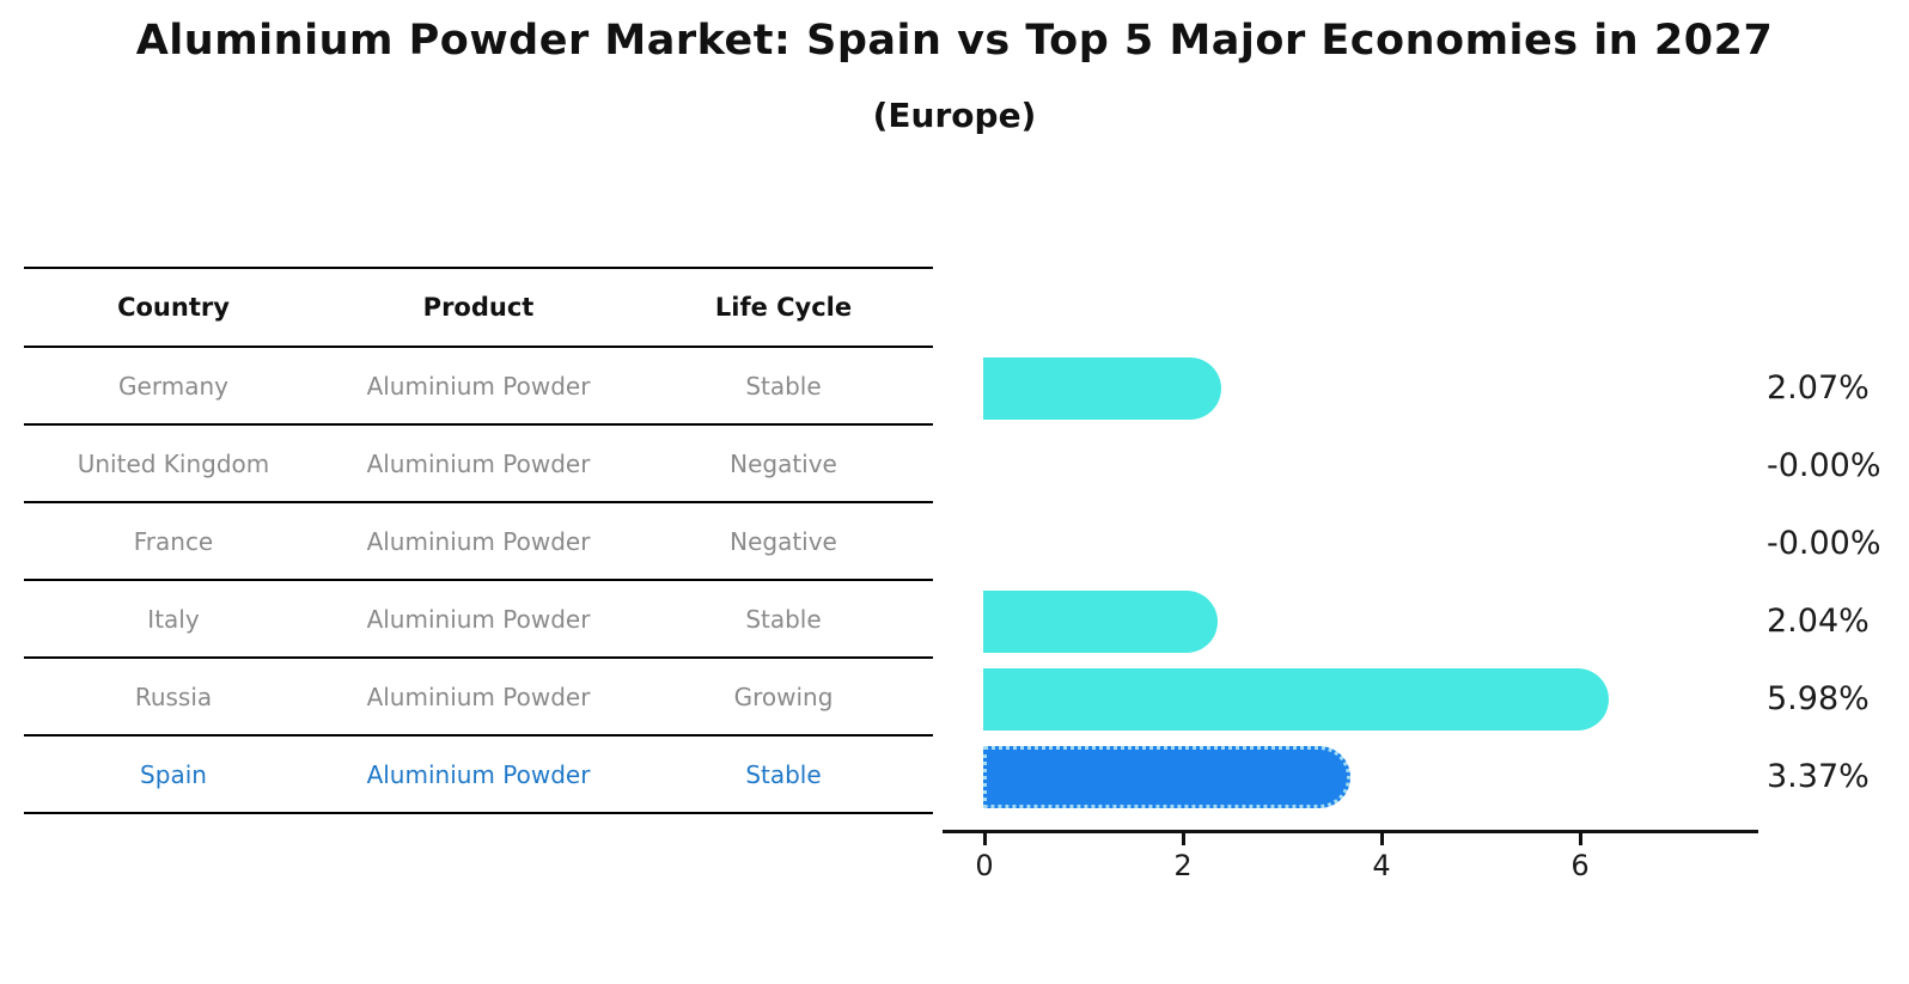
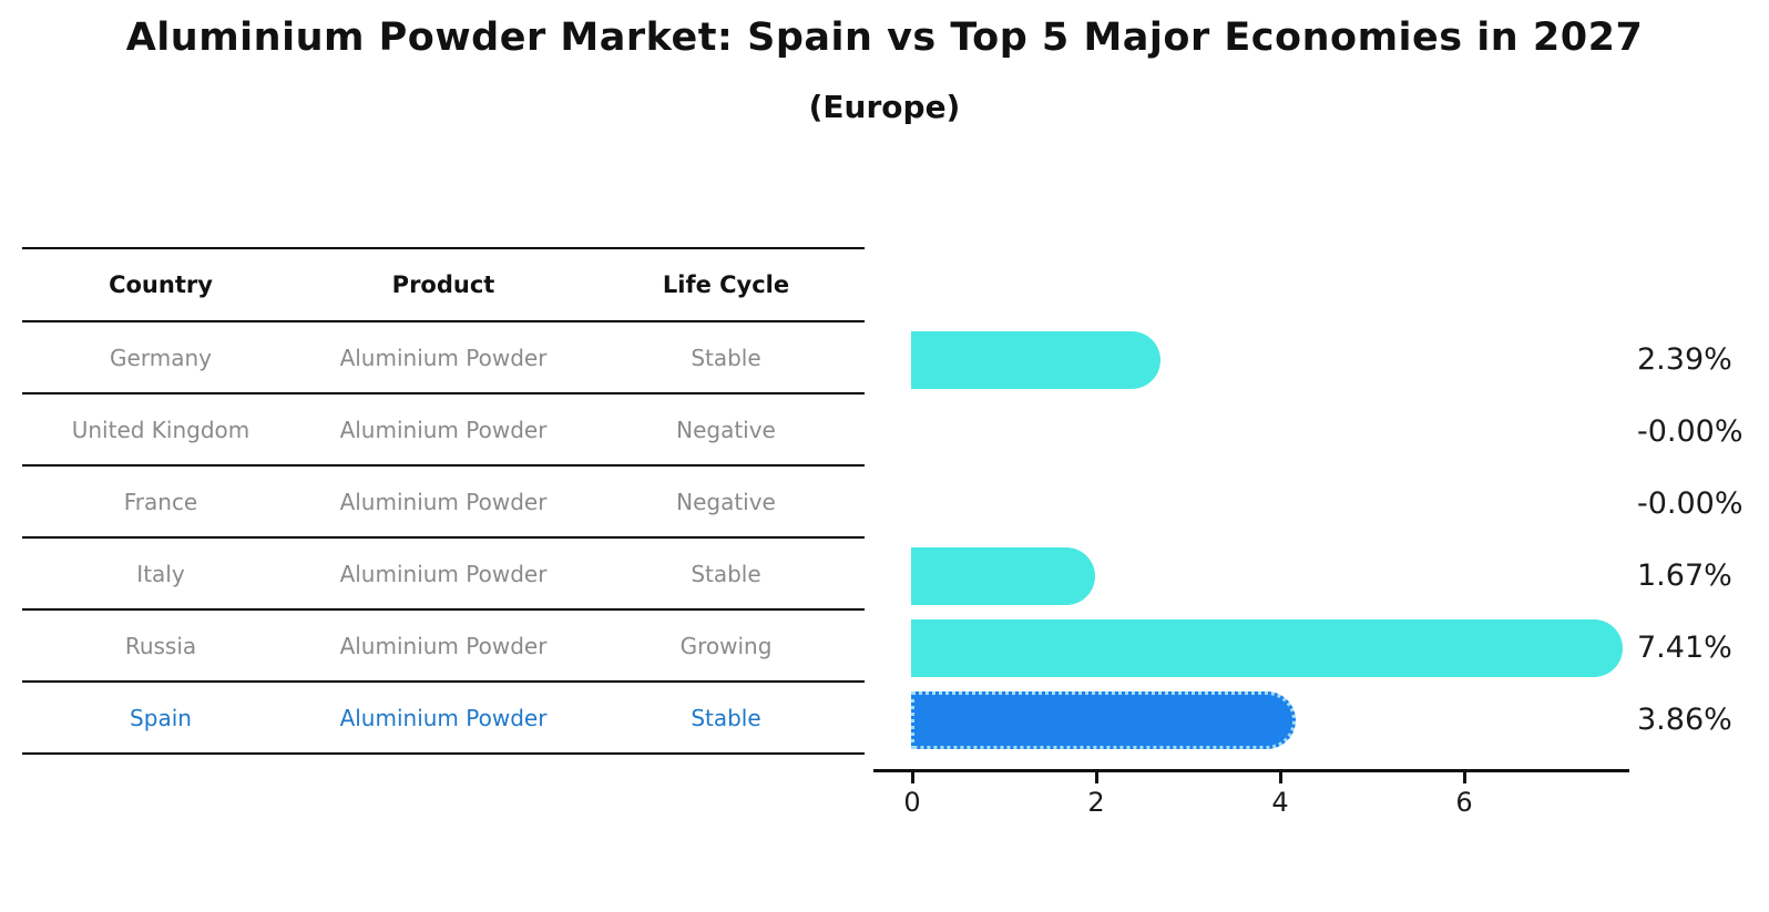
Germany: 2.07% -> 2.39%
Italy: 2.04% -> 1.67%
Russia: 5.98% -> 7.41%
Spain: 3.37% -> 3.86%
